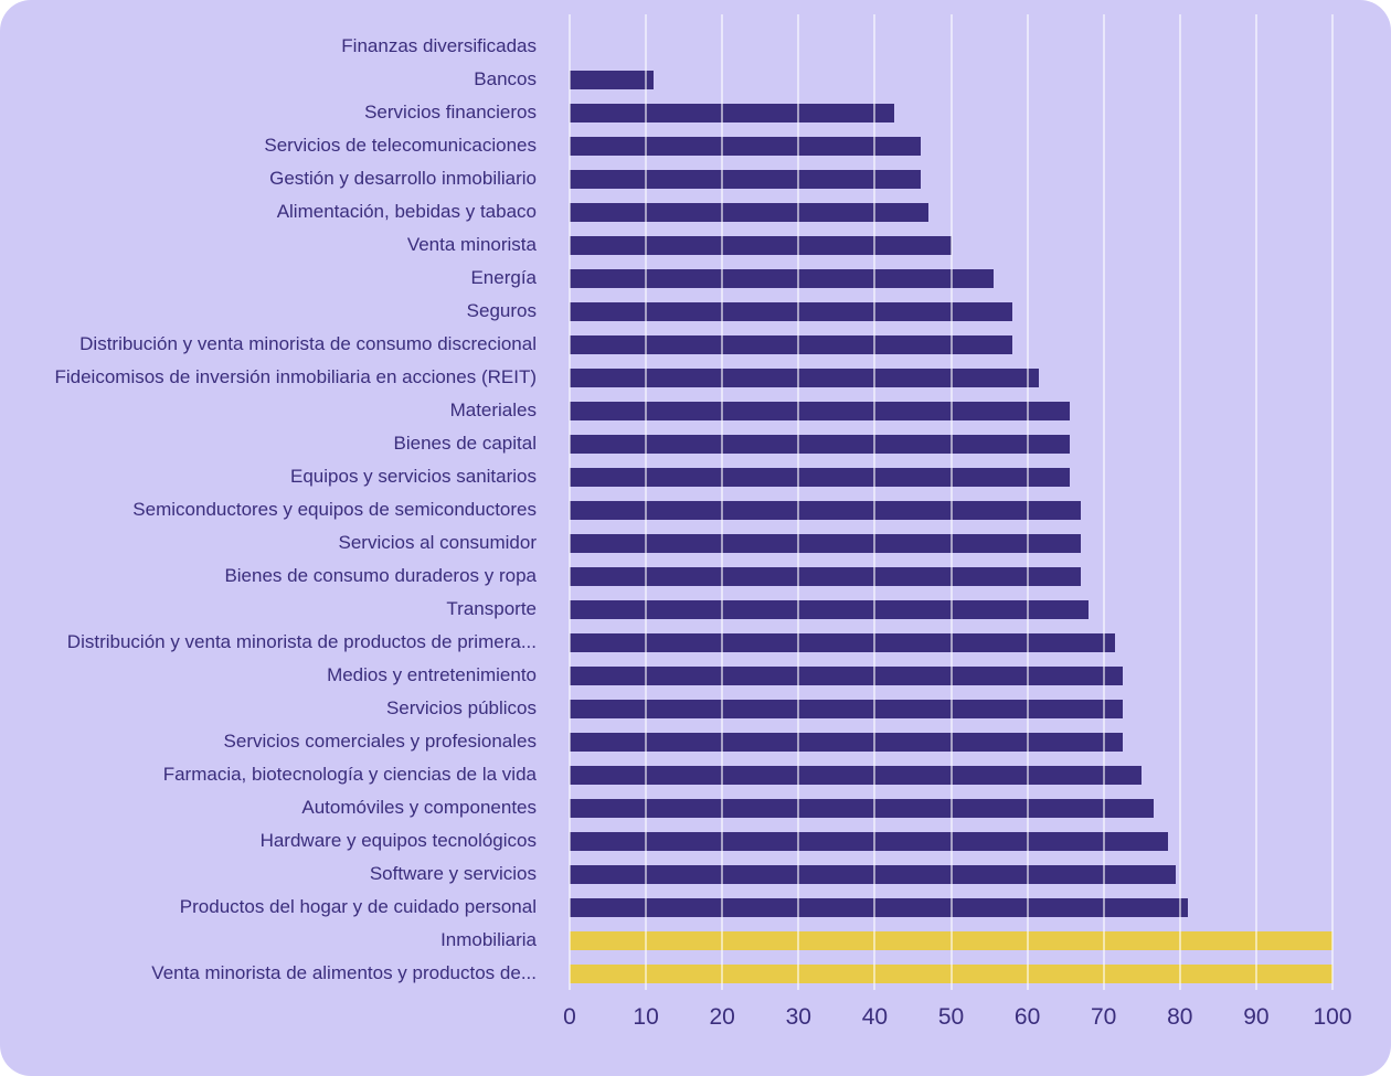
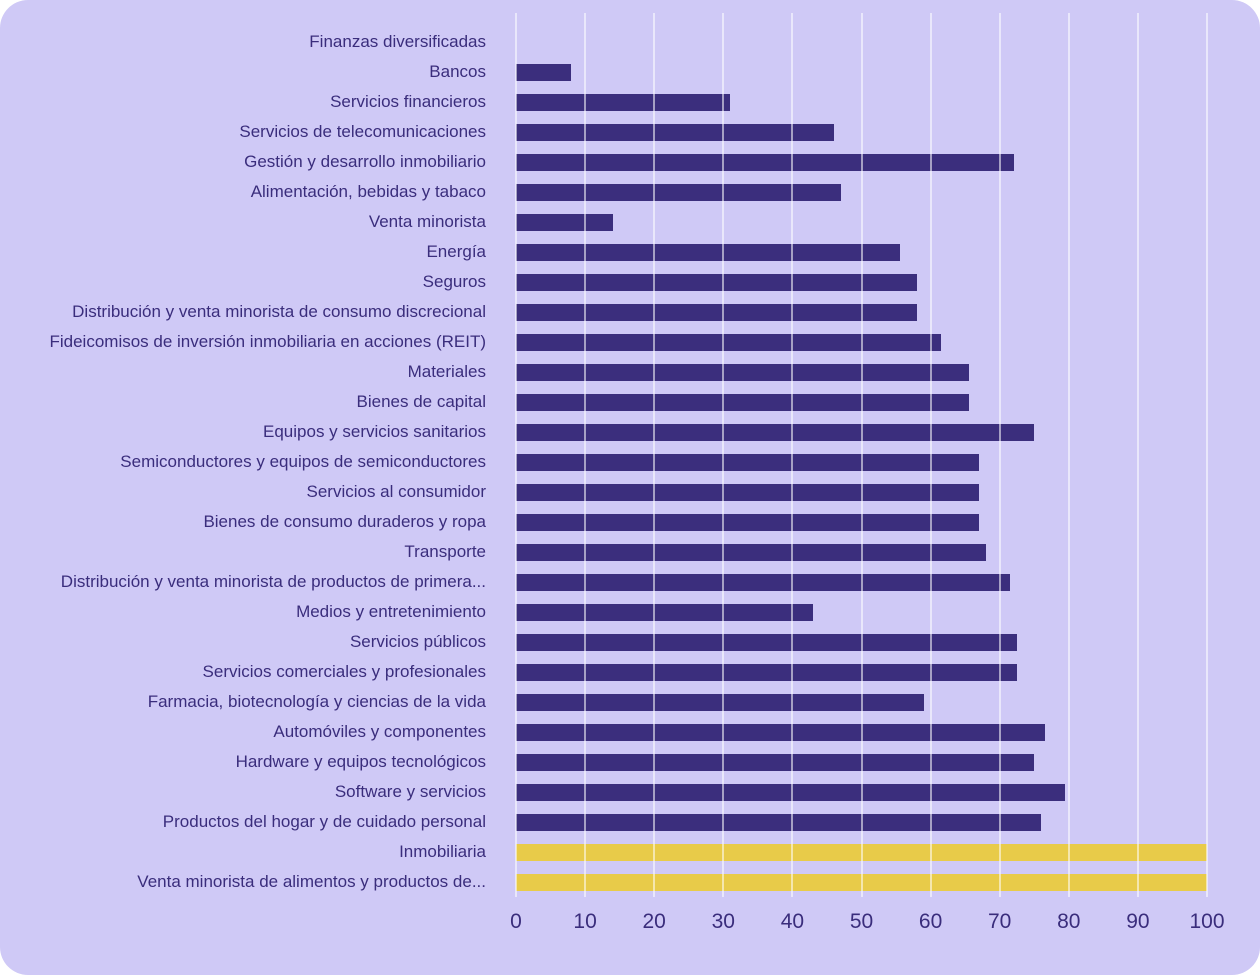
Bancos: 11 -> 8
Servicios financieros: 42 -> 31
Gestión y desarrollo inmobiliario: 46 -> 72
Venta minorista: 50 -> 14
Equipos y servicios sanitarios: 66 -> 75
Medios y entretenimiento: 72 -> 43
Farmacia, biotecnología y ciencias de la vida: 75 -> 59
Hardware y equipos tecnológicos: 78 -> 75
Productos del hogar y de cuidado personal: 81 -> 76
